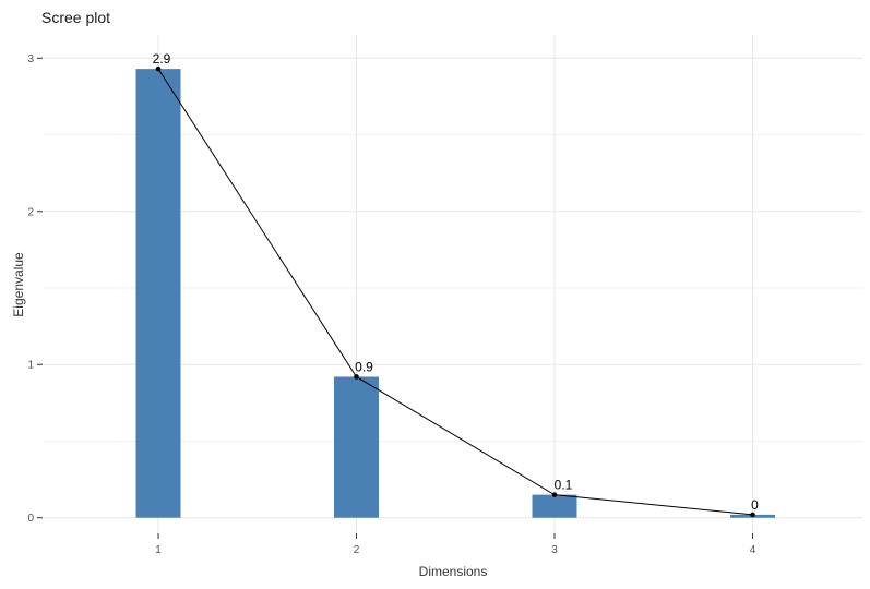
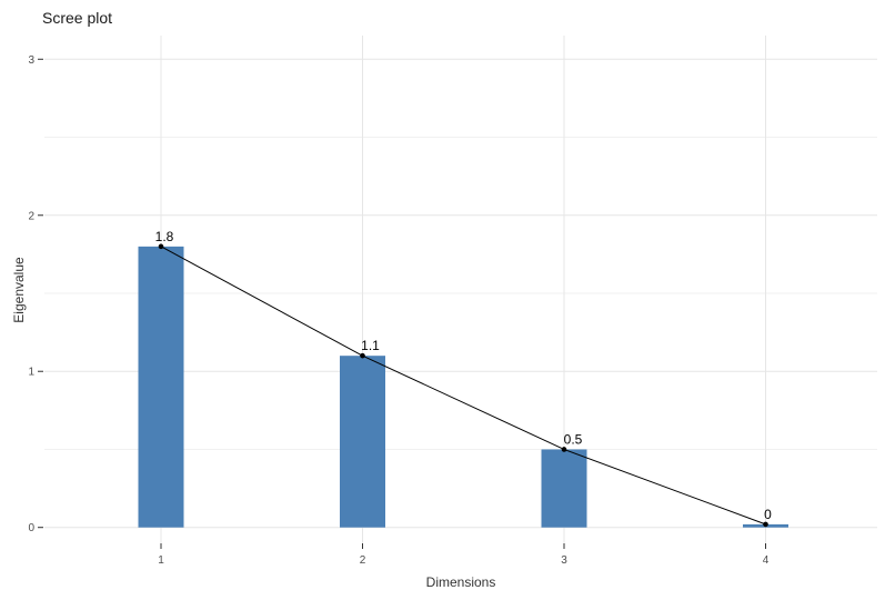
1: 2.9 -> 1.8
2: 0.9 -> 1.1
3: 0.1 -> 0.5
